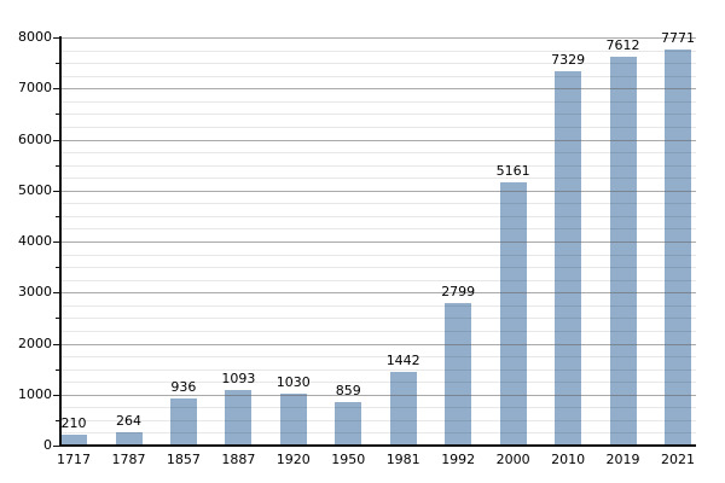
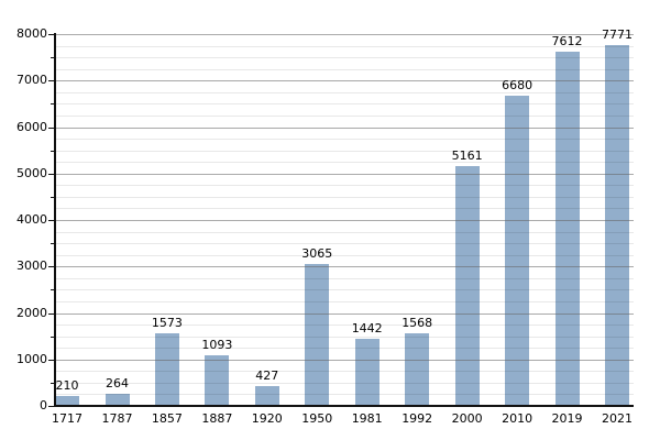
1857: 936 -> 1573
1920: 1030 -> 427
1950: 859 -> 3065
1992: 2799 -> 1568
2010: 7329 -> 6680
